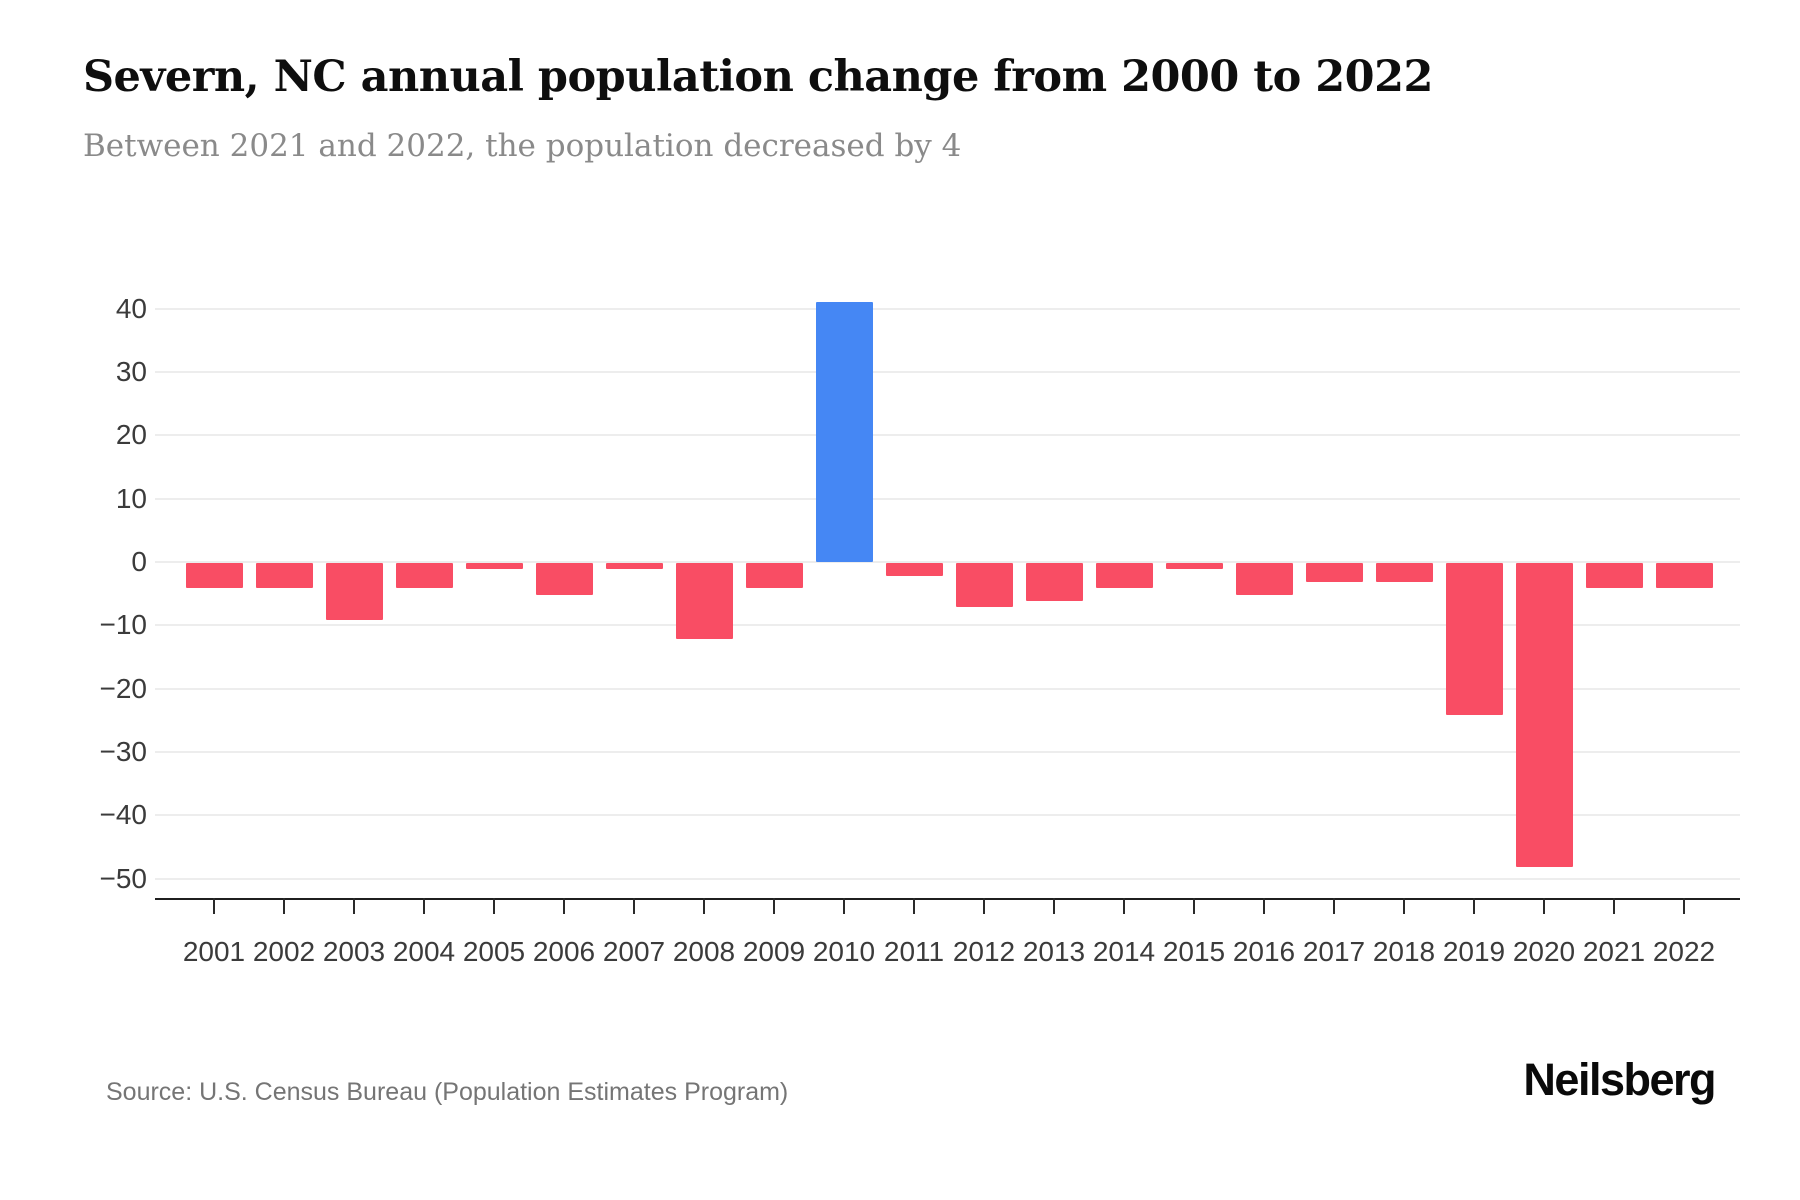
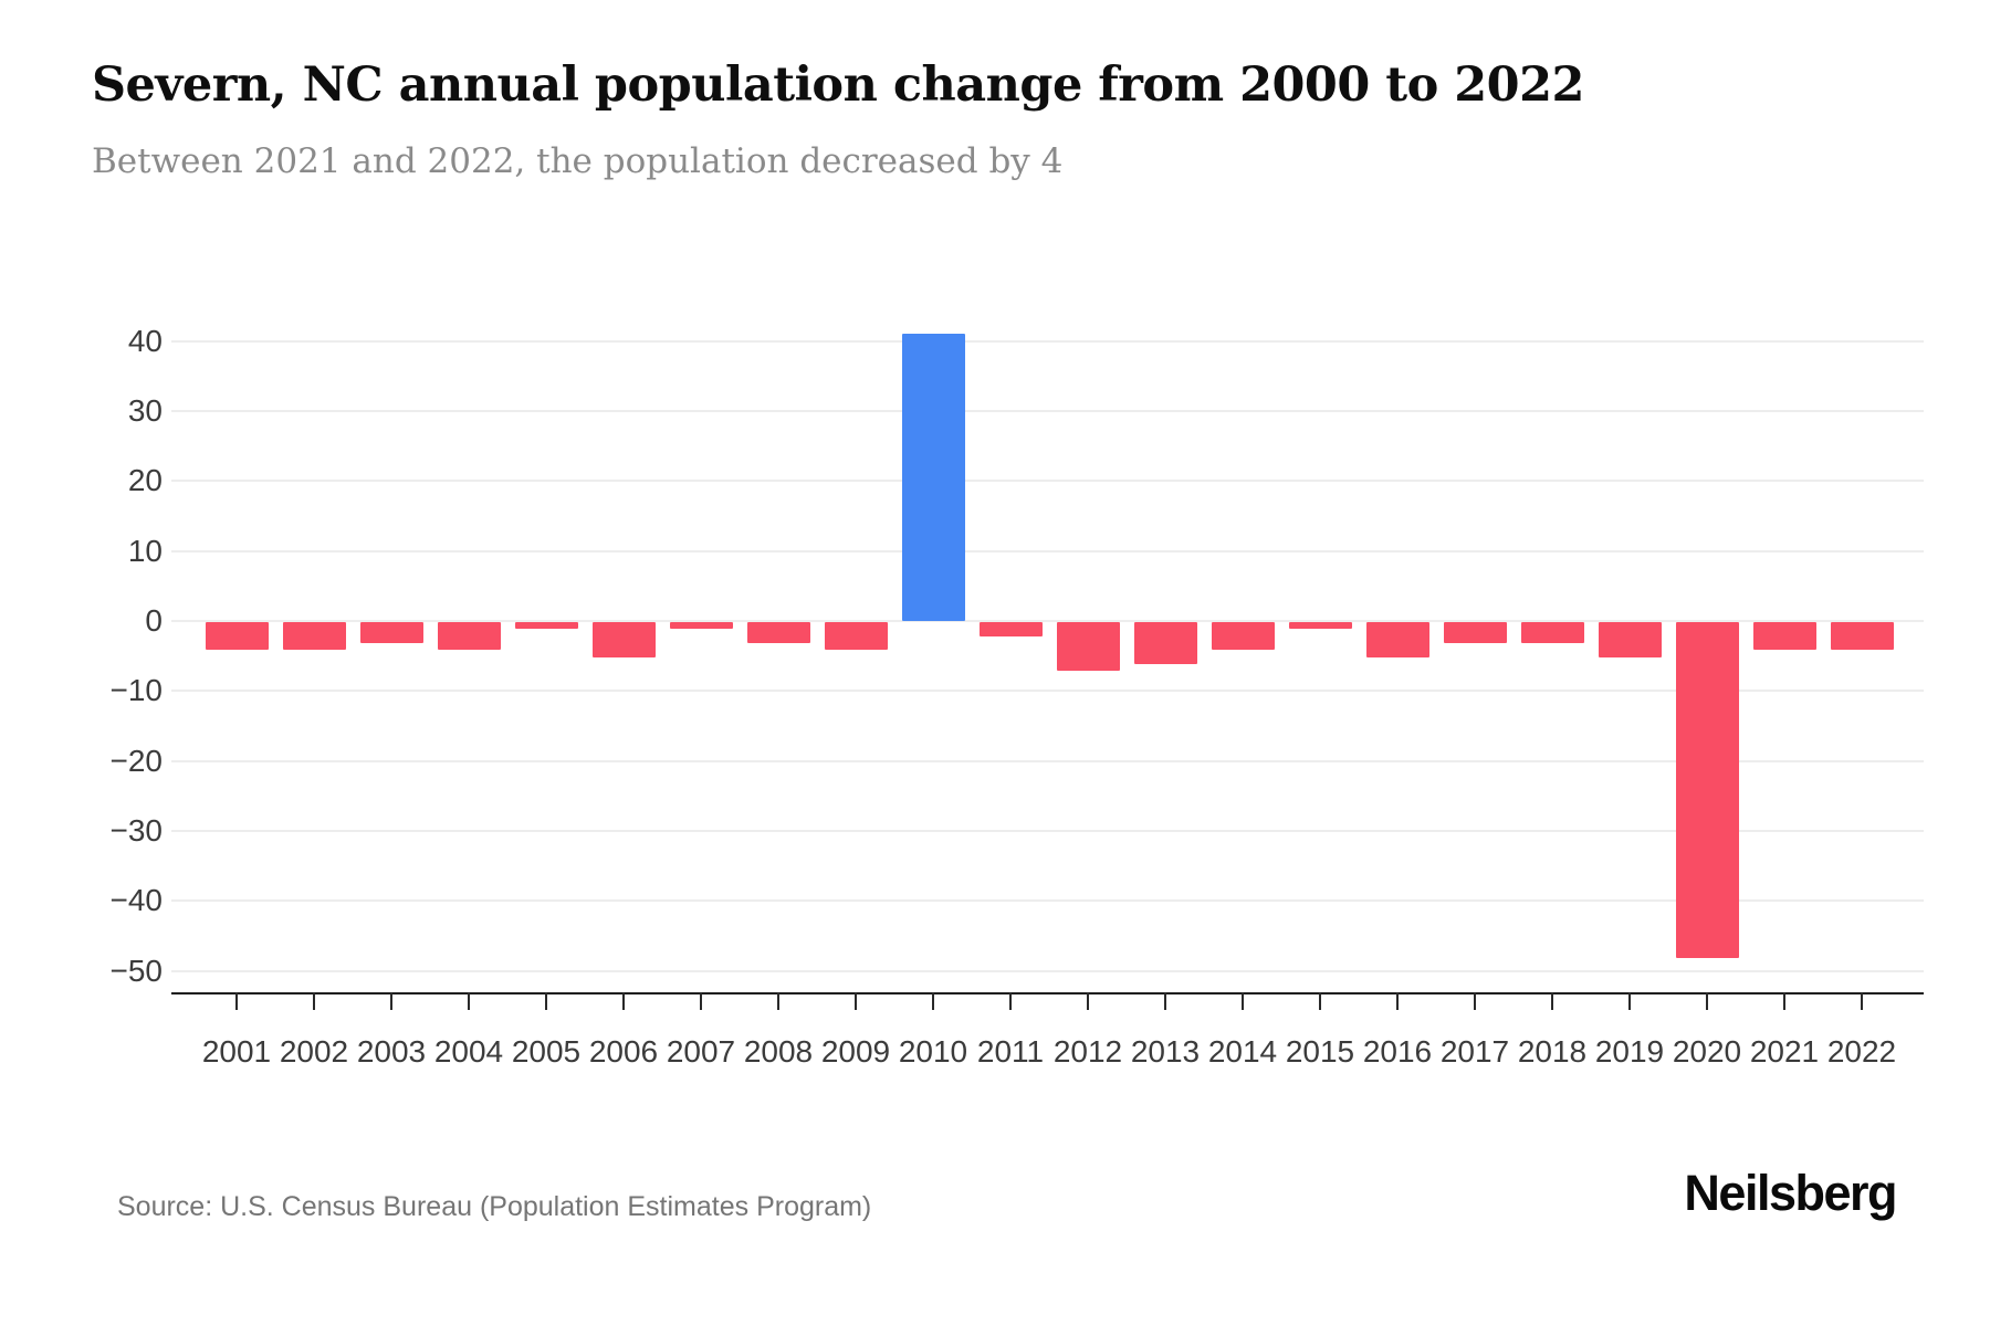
2003: -9 -> -3
2008: -12 -> -3
2019: -24 -> -5
